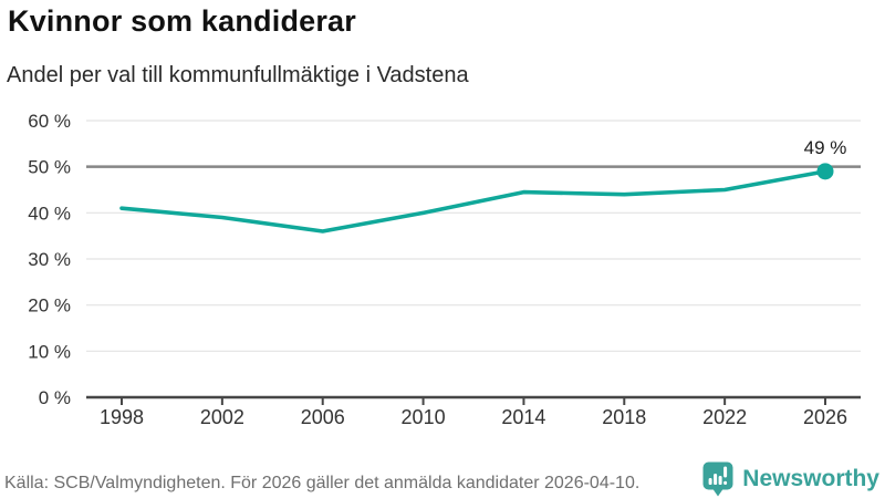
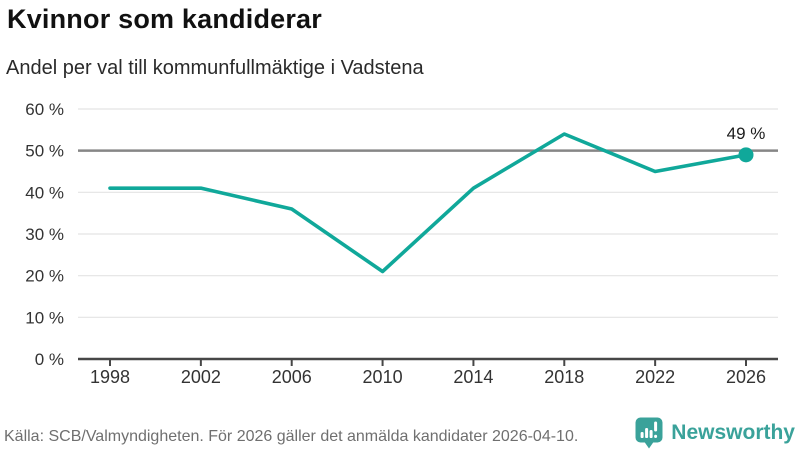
2002: 39% -> 41%
2010: 40% -> 21%
2014: 44% -> 41%
2018: 44% -> 54%
